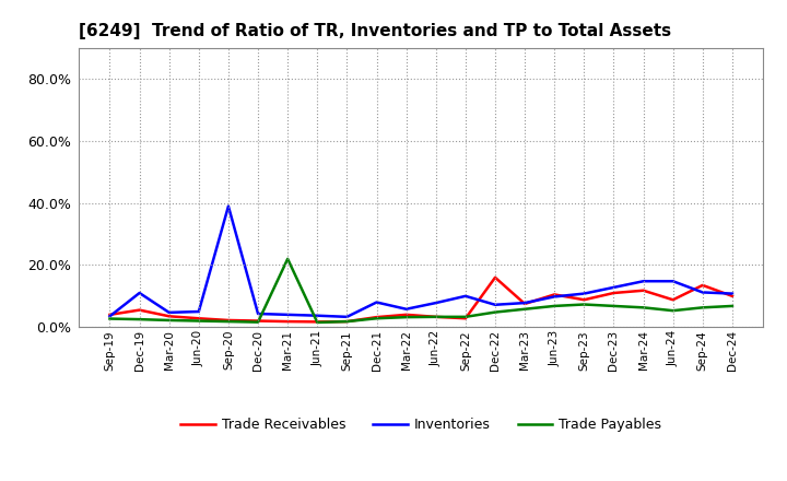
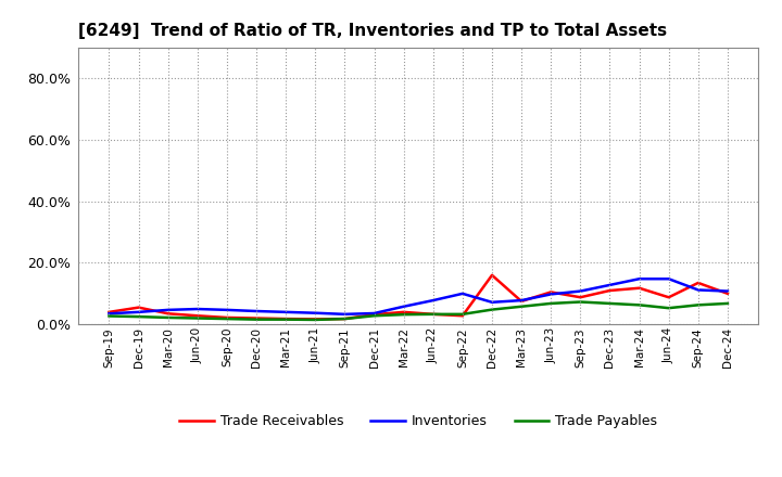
Inventories/Dec-19: 11.0% -> 4.0%
Inventories/Sep-20: 39.0% -> 4.7%
Trade Payables/Mar-21: 22.0% -> 1.6%
Inventories/Dec-21: 8.0% -> 3.6%
